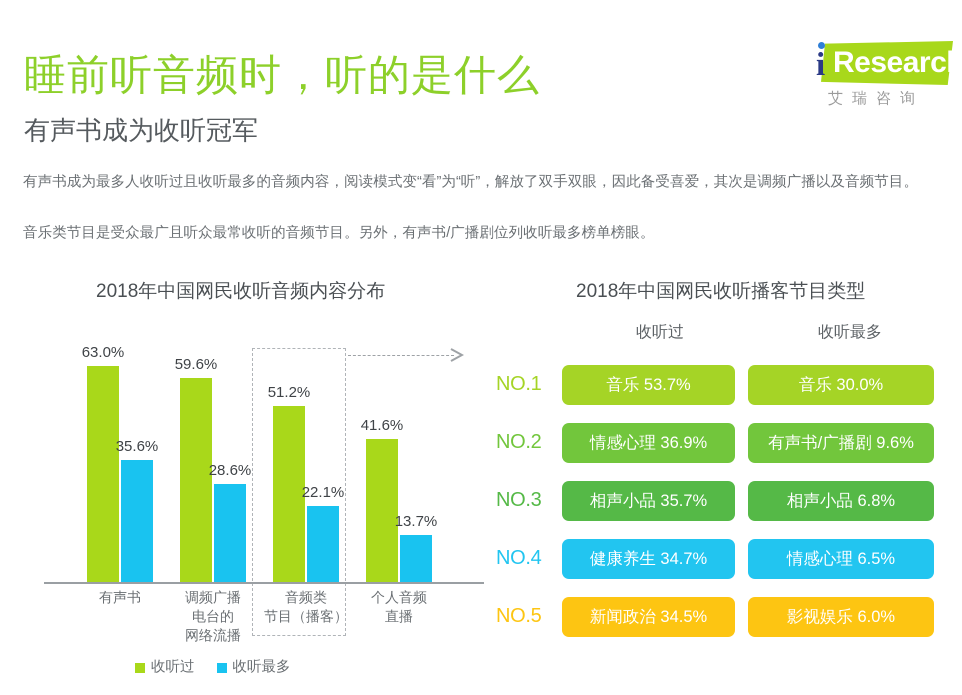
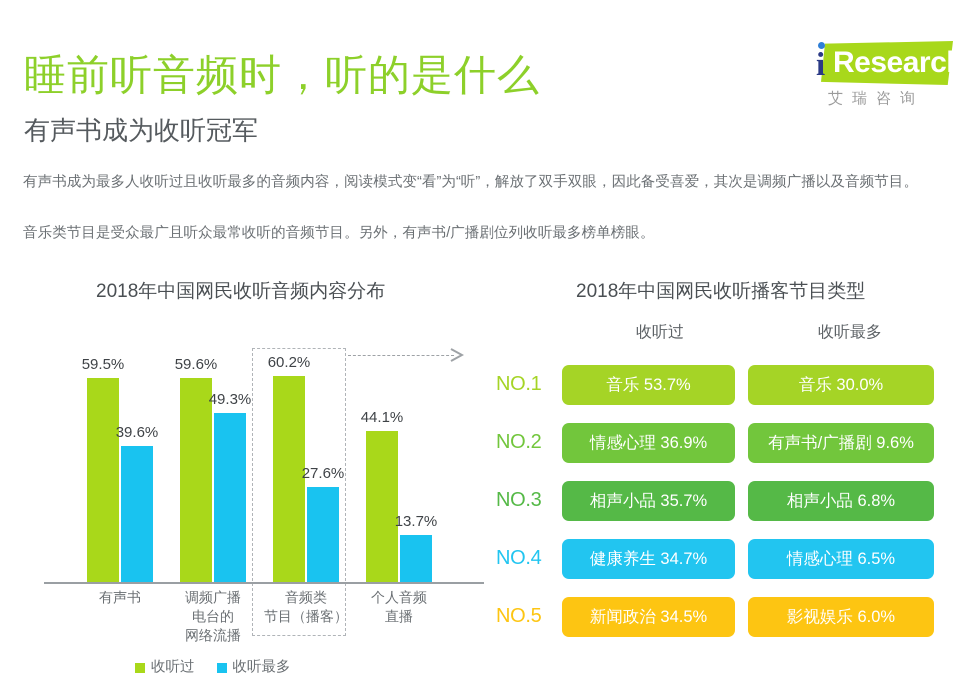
2018年中国网民收听音频内容分布/收听过/有声书: 63.0% -> 59.5%
2018年中国网民收听音频内容分布/收听最多/有声书: 35.6% -> 39.6%
2018年中国网民收听音频内容分布/收听最多/调频广播 电台的 网络流播: 28.6% -> 49.3%
2018年中国网民收听音频内容分布/收听过/音频类 节目（播客）: 51.2% -> 60.2%
2018年中国网民收听音频内容分布/收听最多/音频类 节目（播客）: 22.1% -> 27.6%
2018年中国网民收听音频内容分布/收听过/个人音频 直播: 41.6% -> 44.1%
